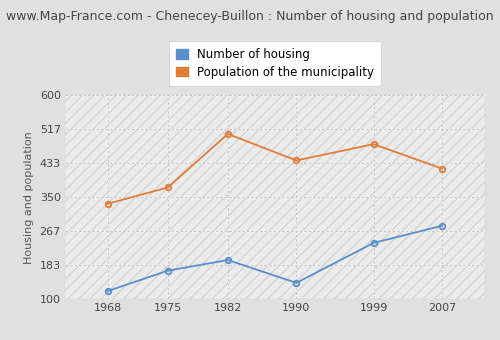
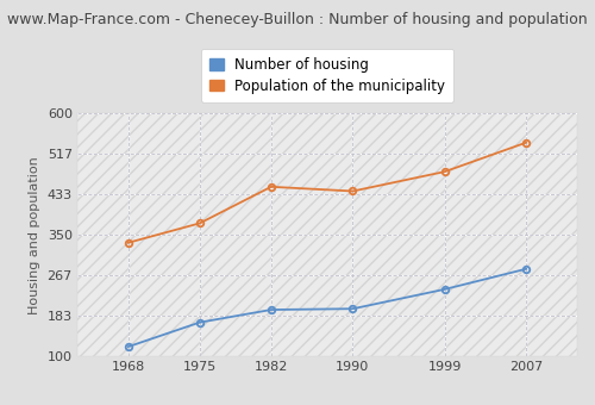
Population of the municipality/1982: 505 -> 449
Number of housing/1990: 140 -> 198
Population of the municipality/2007: 420 -> 540
